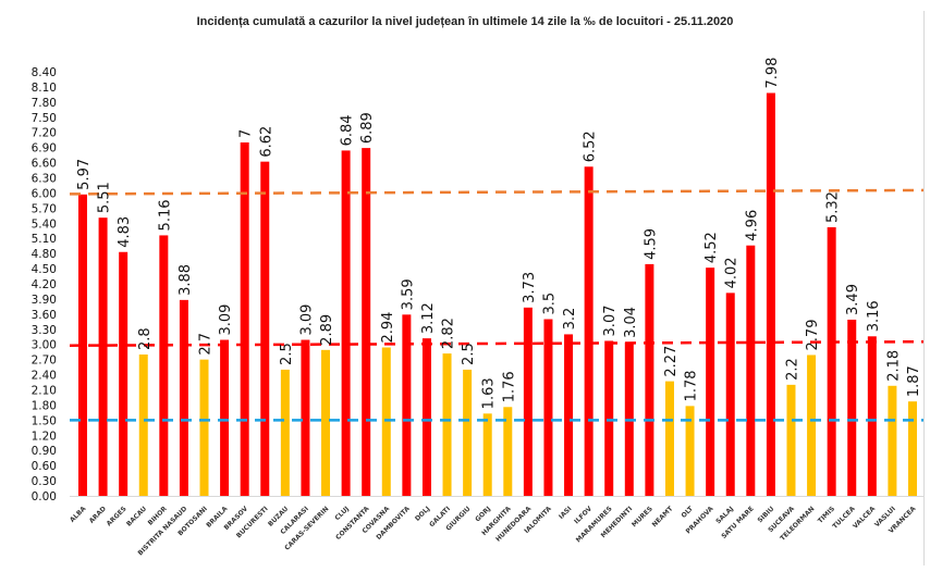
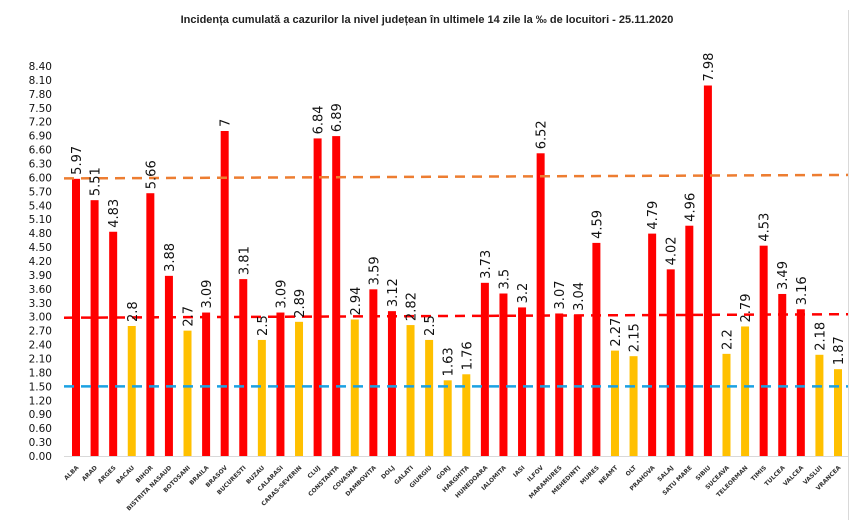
BIHOR: 5.16 -> 5.66
BUCURESTI: 6.62 -> 3.81
OLT: 1.78 -> 2.15
PRAHOVA: 4.52 -> 4.79
TIMIS: 5.32 -> 4.53
